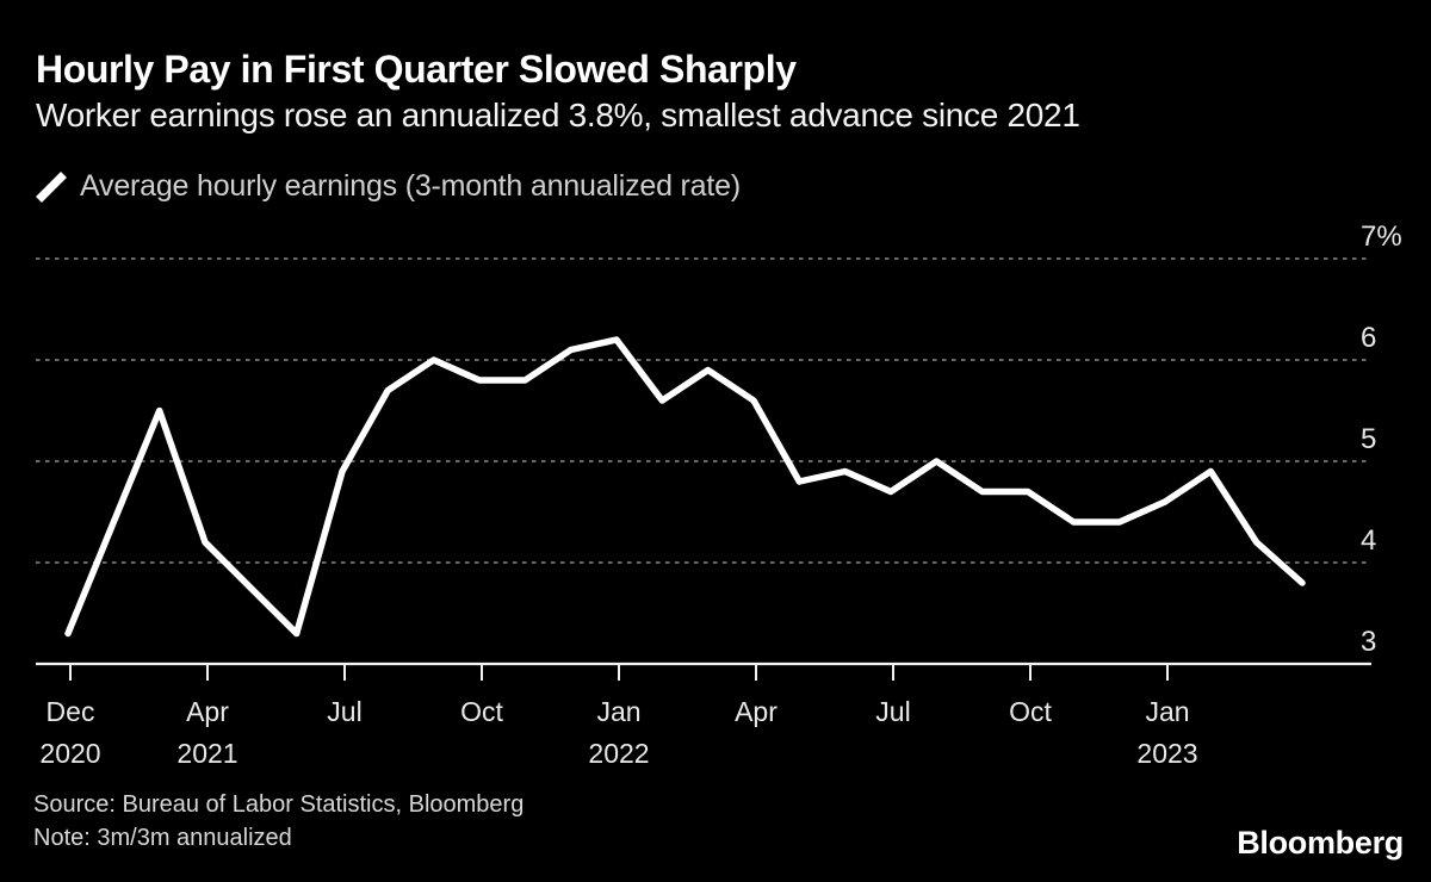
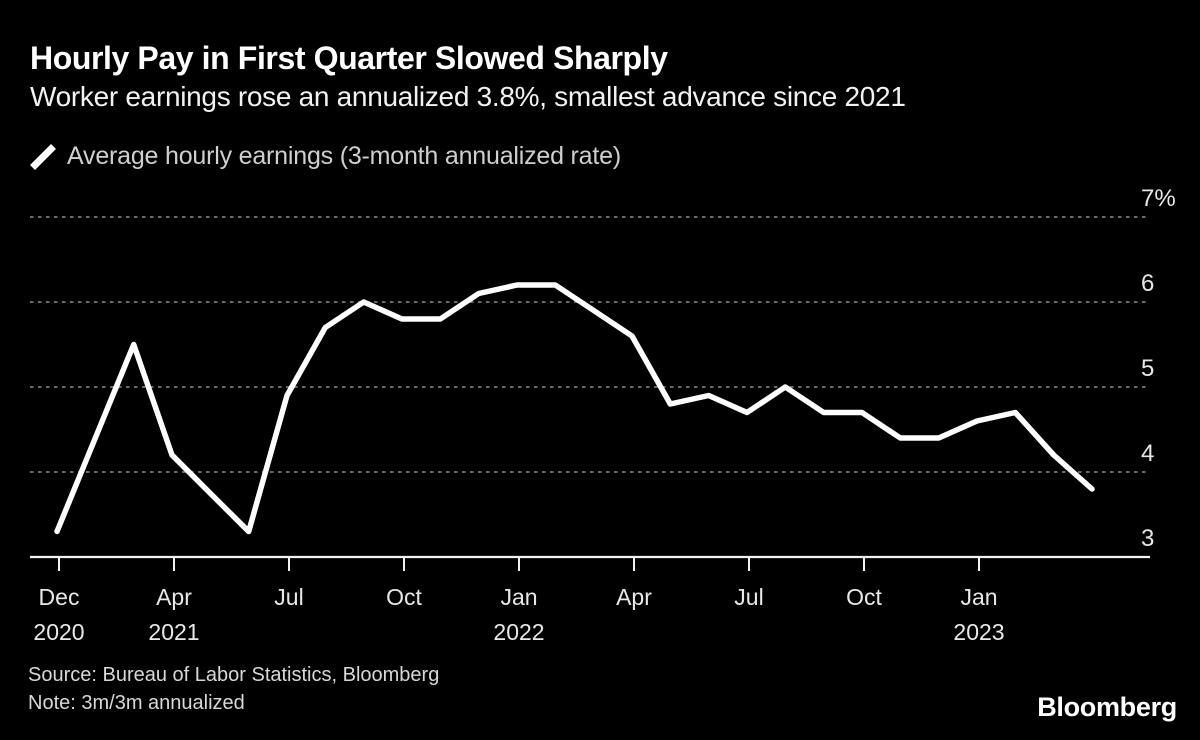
Jan 2022: 5.6% -> 6.2%
Jan 2023: 4.9% -> 4.7%
